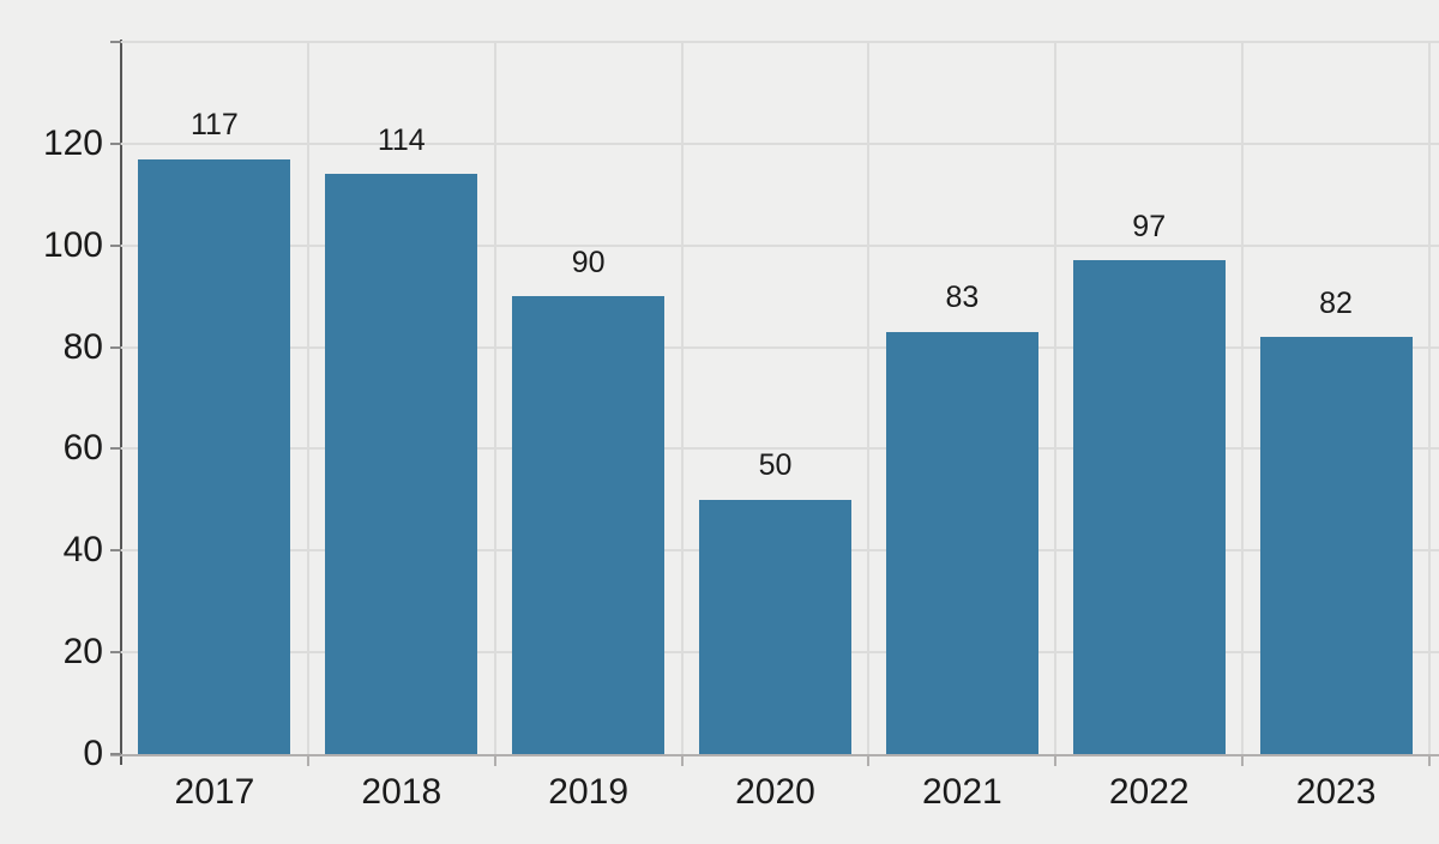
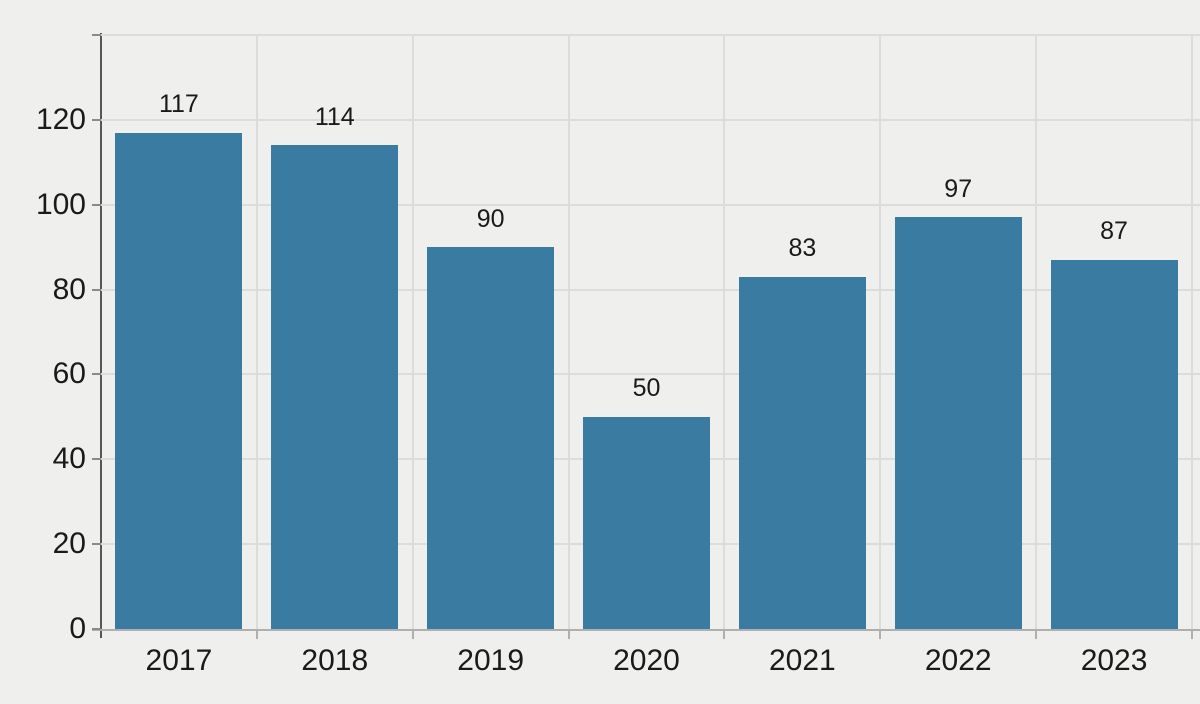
2023: 82 -> 87
